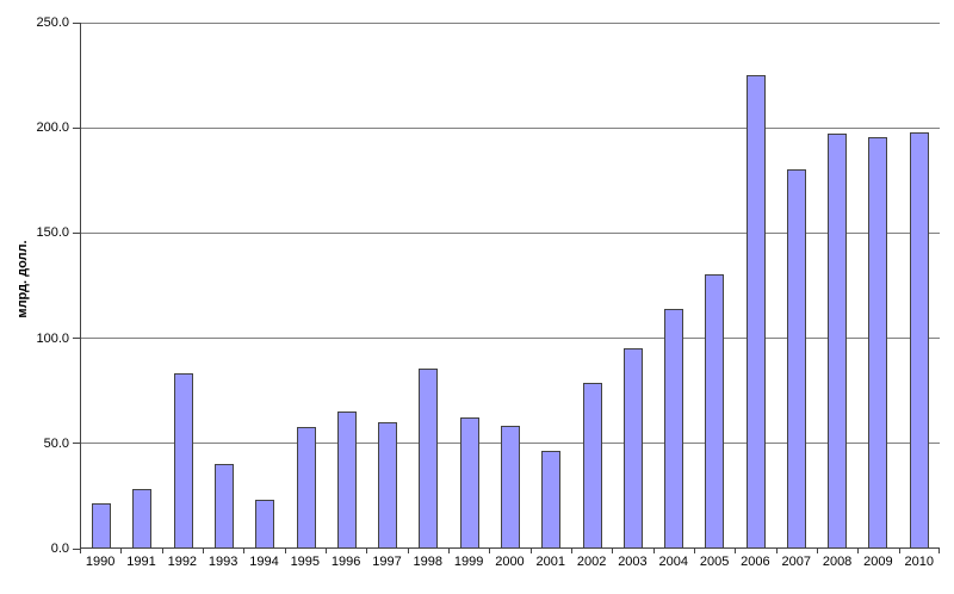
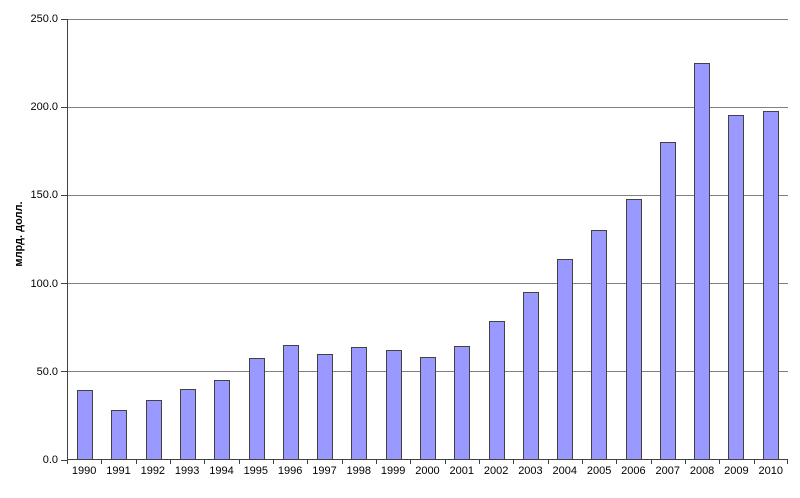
1990: 21 -> 39
1992: 83 -> 34
1994: 23 -> 45
1998: 85 -> 64
2001: 46 -> 64
2006: 225 -> 148
2008: 197 -> 225
